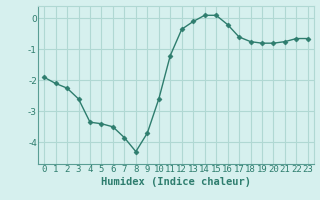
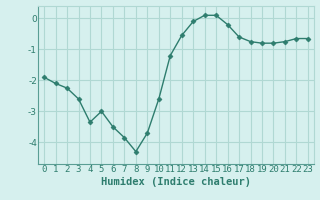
5: -3.40 -> -3.00
12: -0.35 -> -0.55
